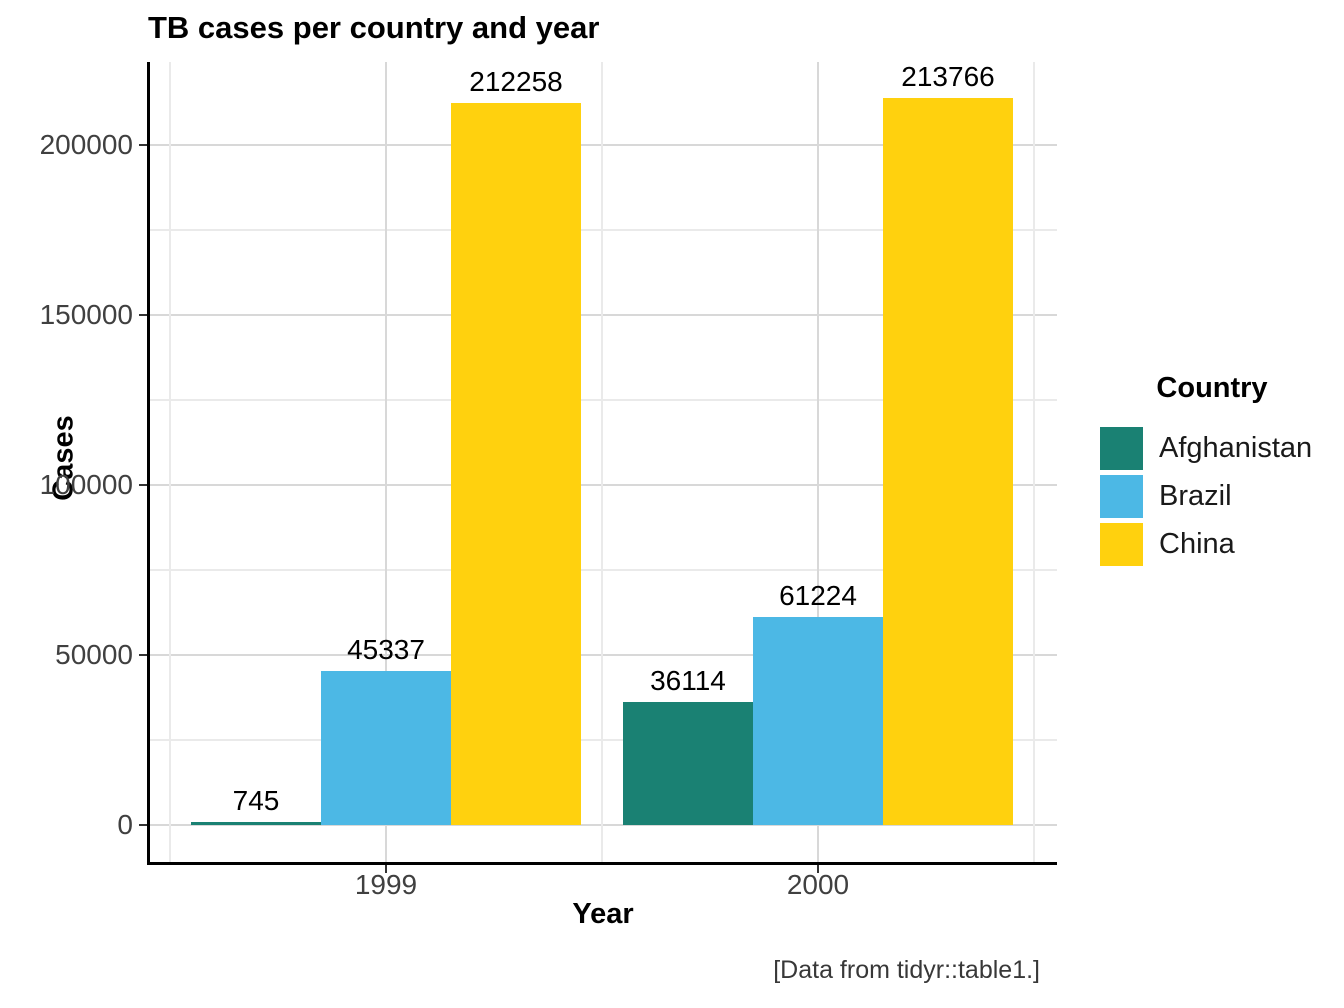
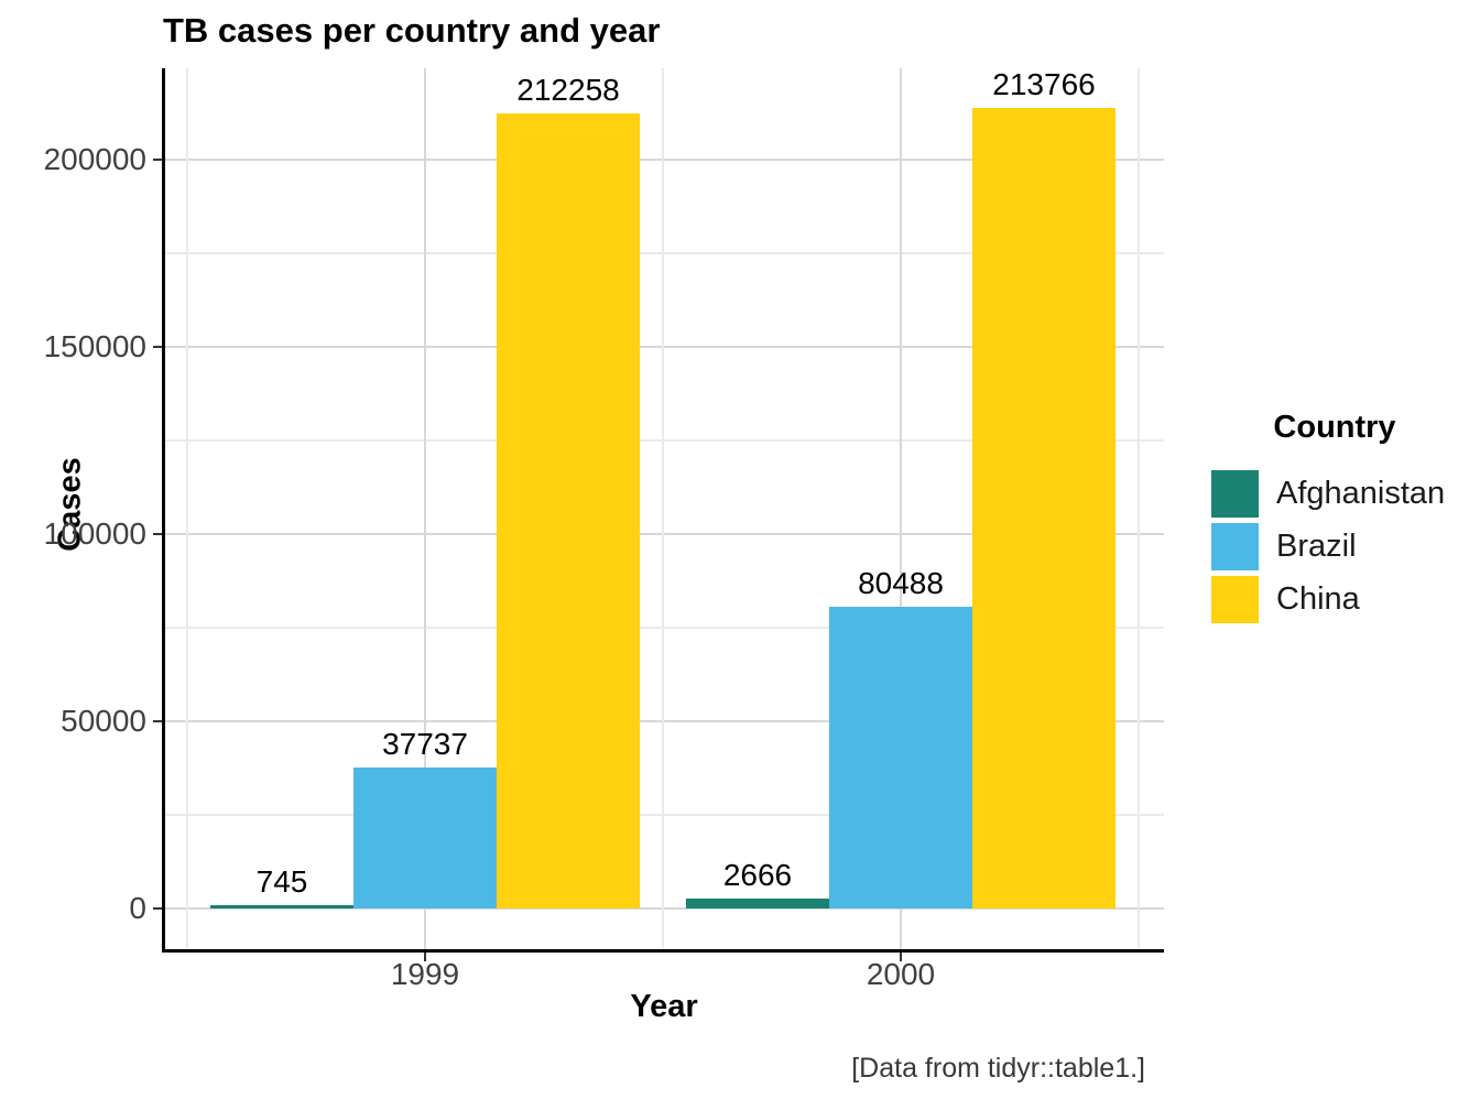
Brazil/1999: 45337 -> 37737
Afghanistan/2000: 36114 -> 2666
Brazil/2000: 61224 -> 80488
